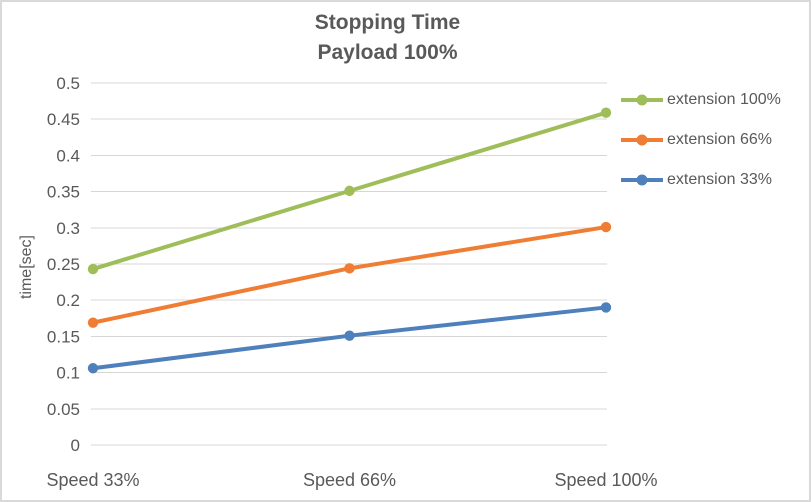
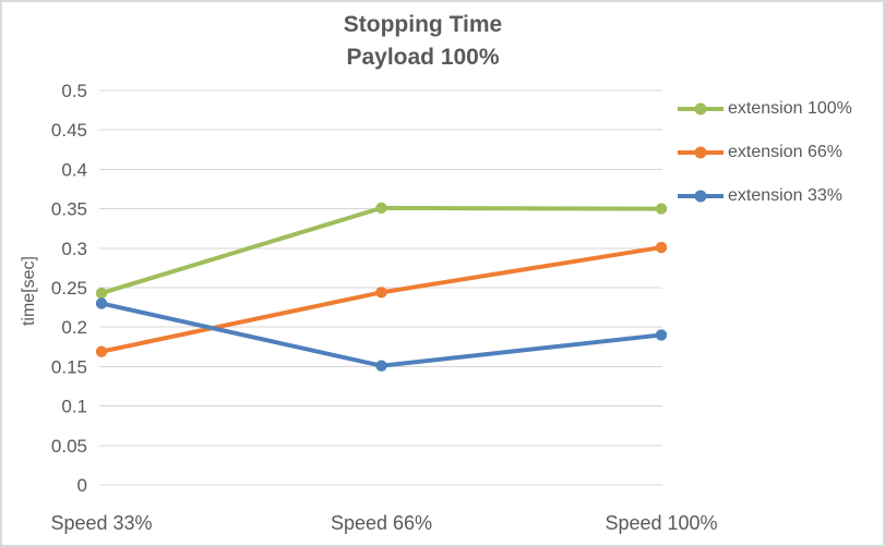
extension 33%/Speed 33%: 0.11 -> 0.23
extension 100%/Speed 100%: 0.46 -> 0.35
